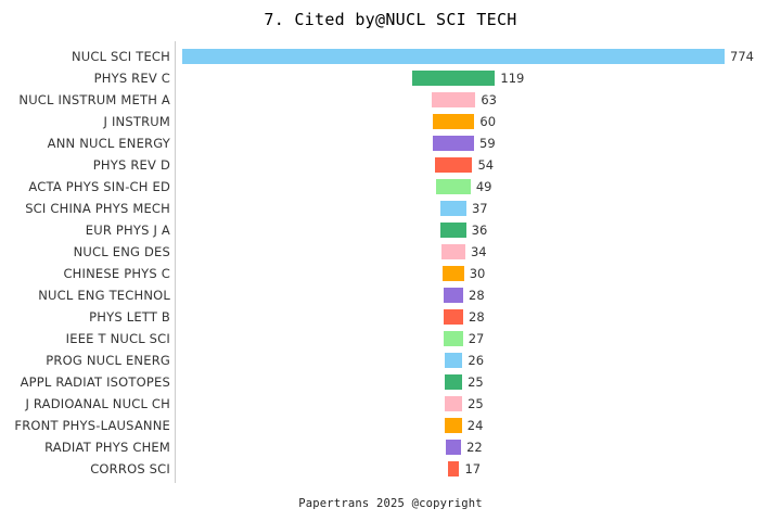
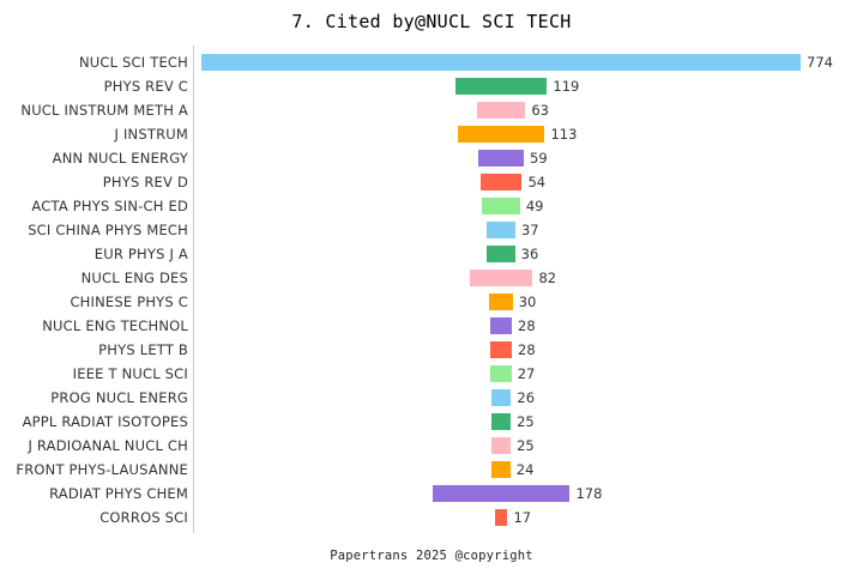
J INSTRUM: 60 -> 113
NUCL ENG DES: 34 -> 82
RADIAT PHYS CHEM: 22 -> 178
